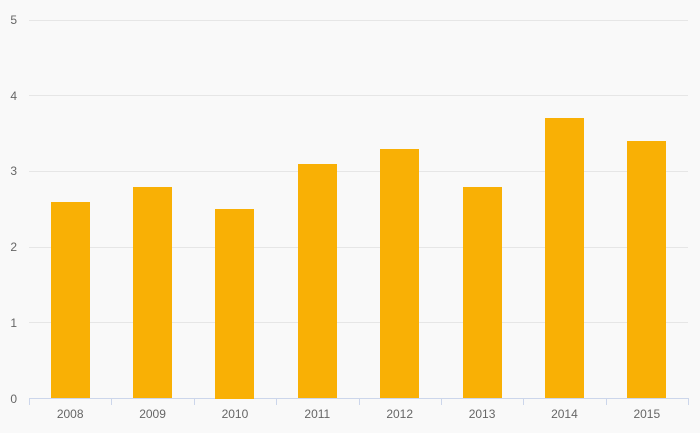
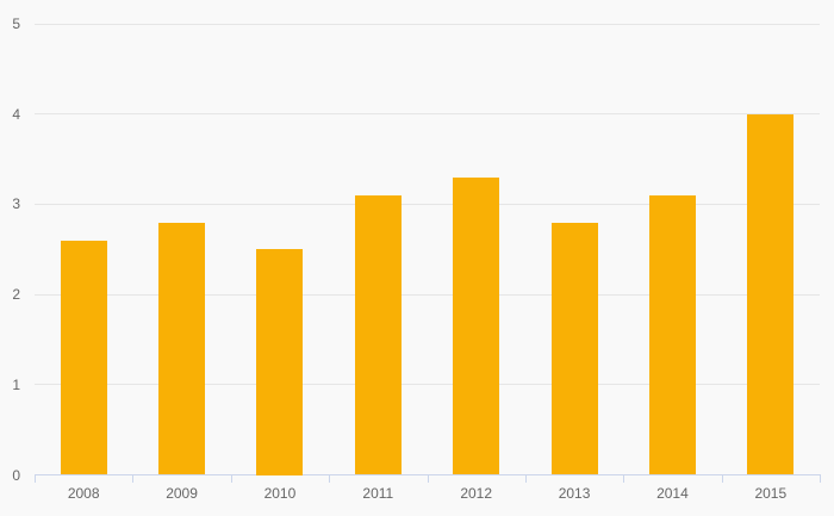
2014: 3.7 -> 3.1
2015: 3.4 -> 4.0
